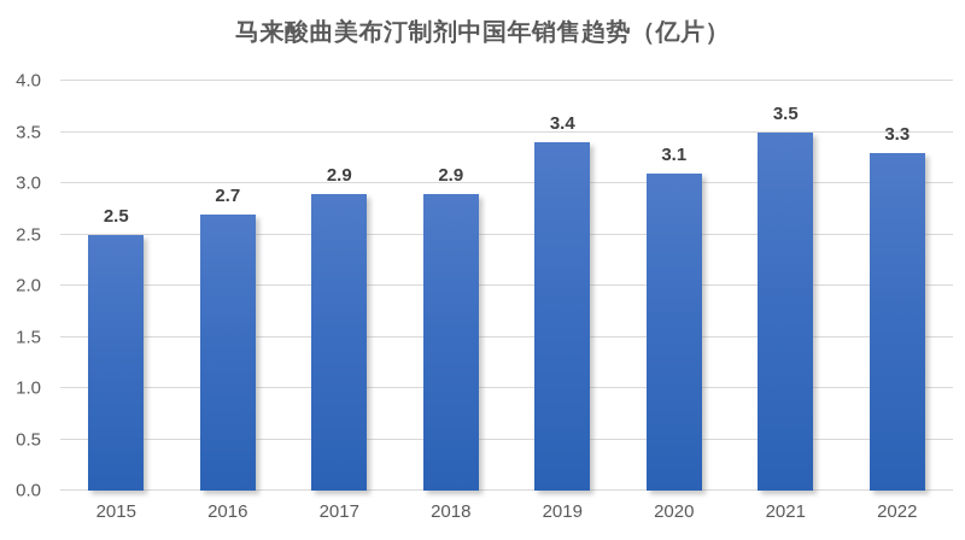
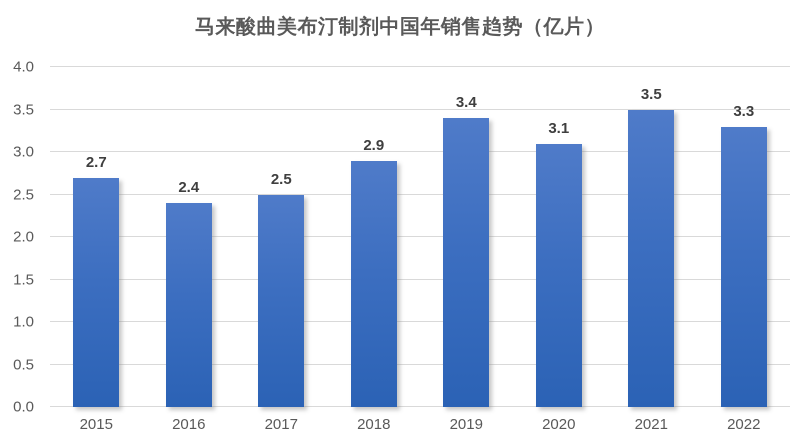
2015: 2.5 -> 2.7
2016: 2.7 -> 2.4
2017: 2.9 -> 2.5
